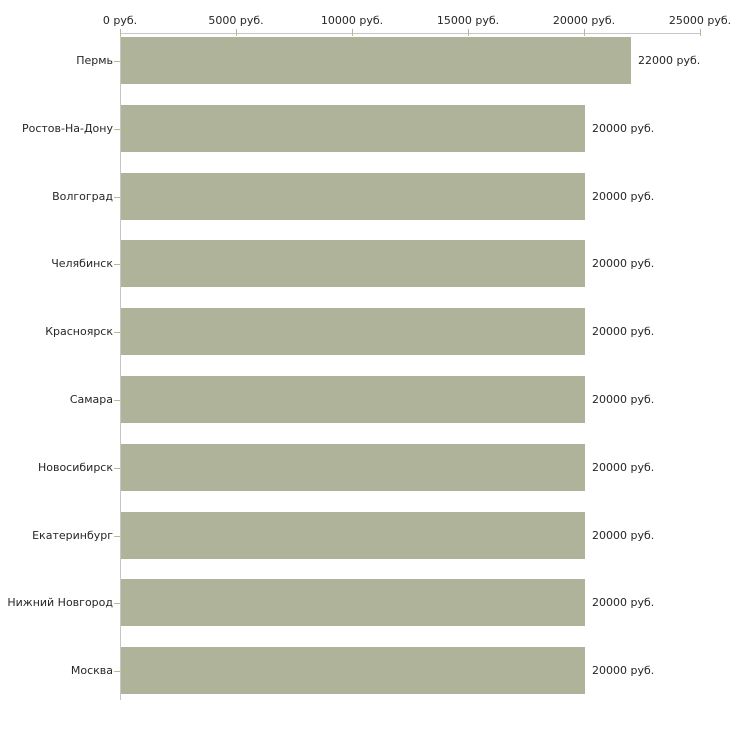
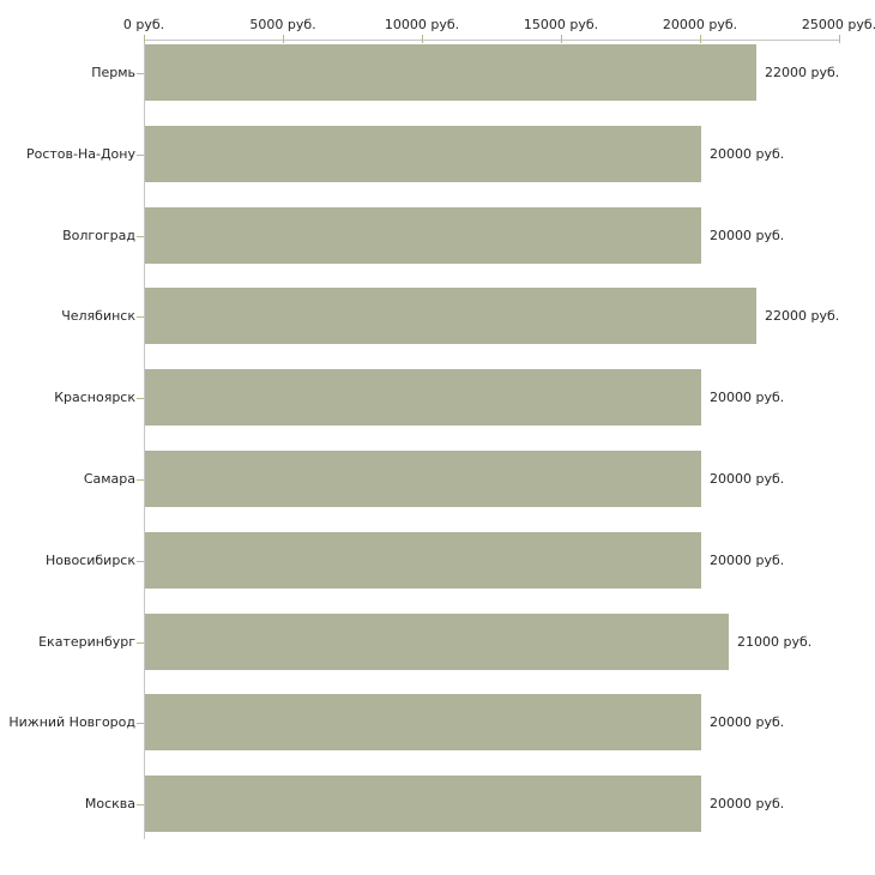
Челябинск: 20000 -> 22000
Екатеринбург: 20000 -> 21000
